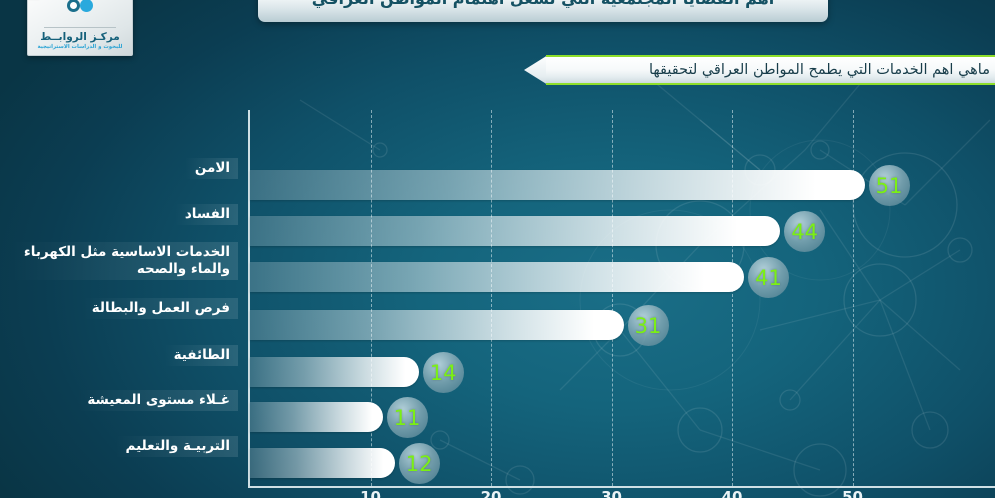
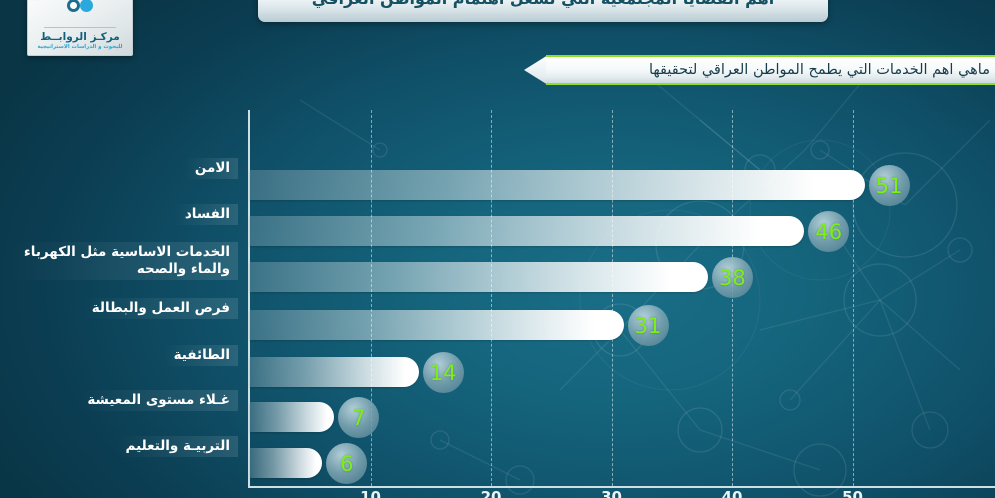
الفساد: 44 -> 46
الخدمات الاساسية مثل الكهرباء والماء والصحه: 41 -> 38
غـلاء مستوى المعيشة: 11 -> 7
التربيـة والتعليم: 12 -> 6
